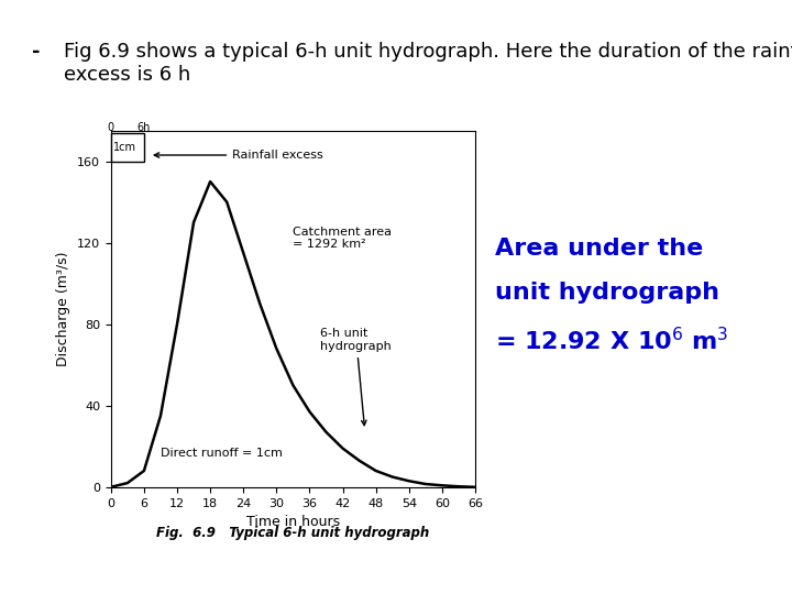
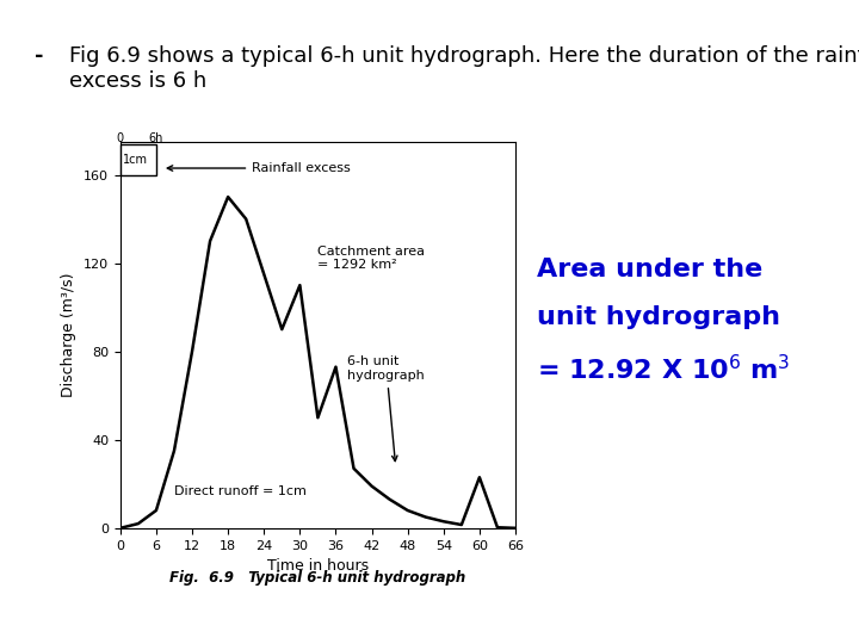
30: 68 -> 110
36: 37 -> 73
60: 1 -> 23
